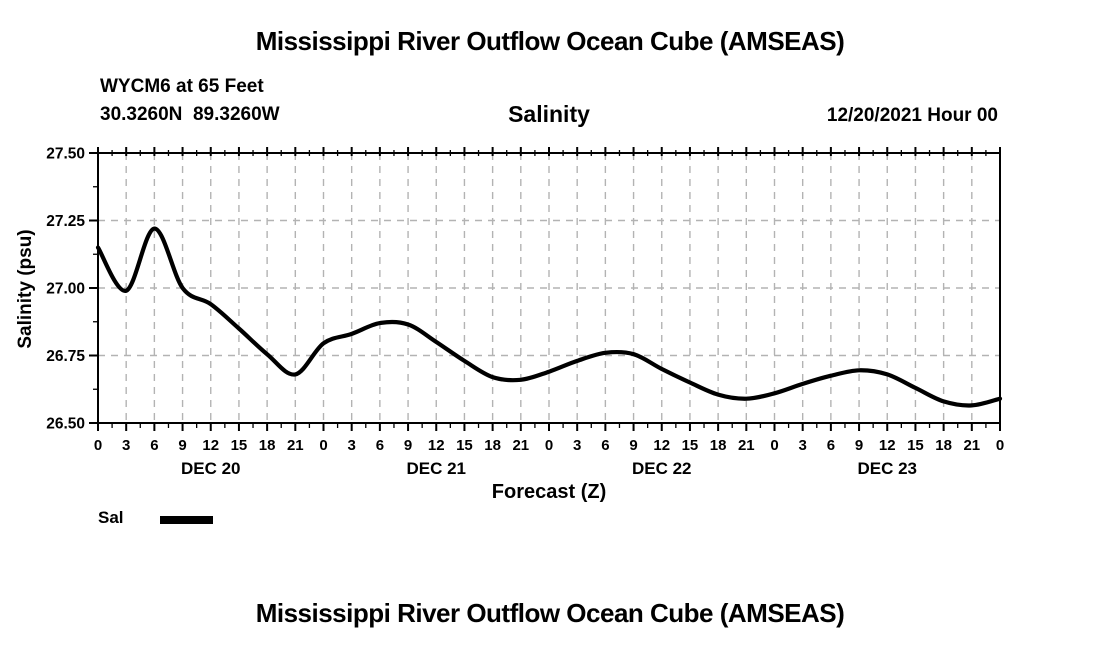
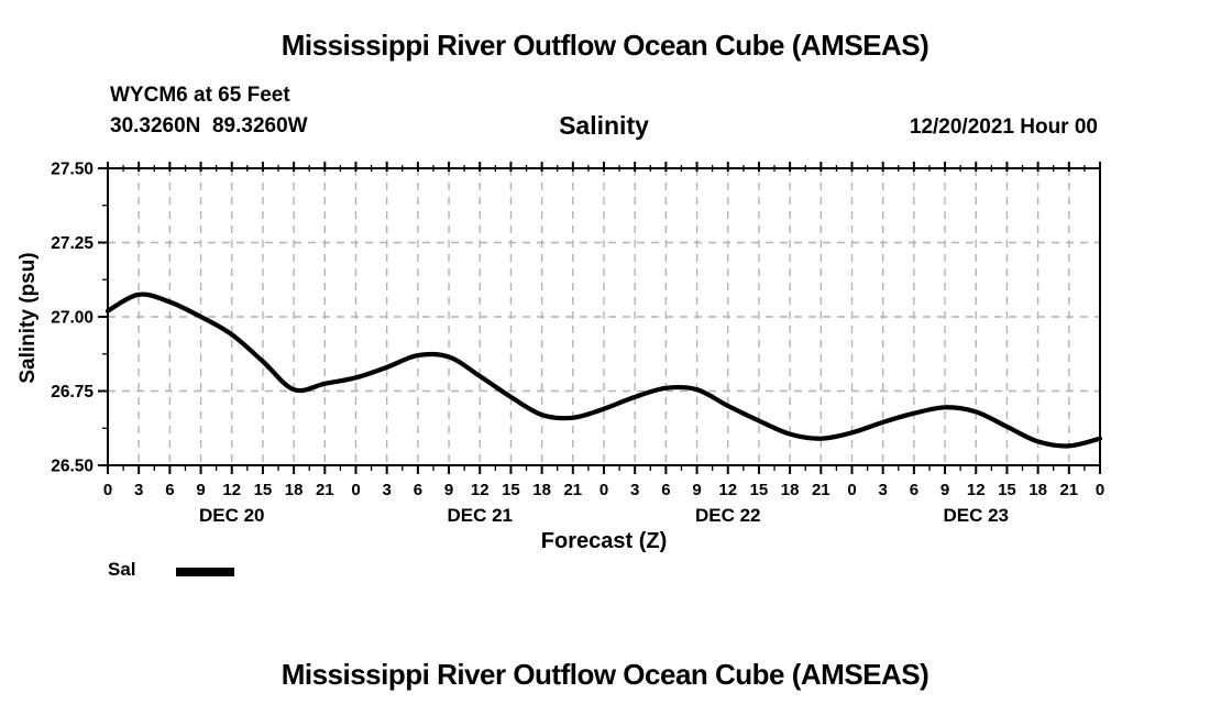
0: 27.15 -> 27.02
3: 26.99 -> 27.07
6: 27.22 -> 27.05
21: 26.68 -> 26.77
